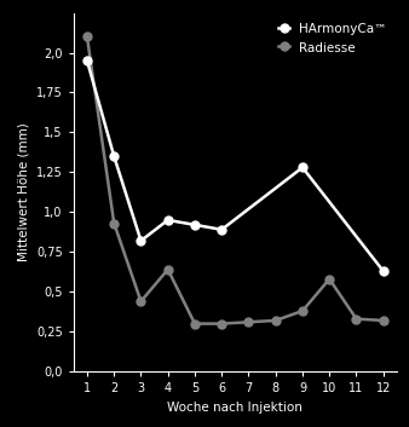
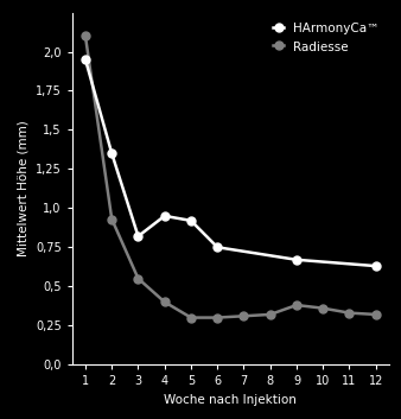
Radiesse/3: 0,44 -> 0,55
Radiesse/4: 0,64 -> 0,40
HArmonyCa™/6: 0,89 -> 0,75
HArmonyCa™/9: 1,28 -> 0,67
Radiesse/10: 0,58 -> 0,36
